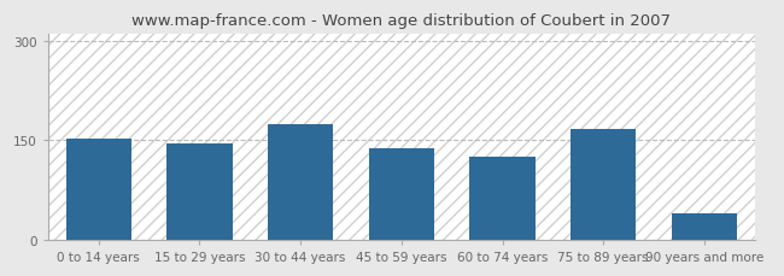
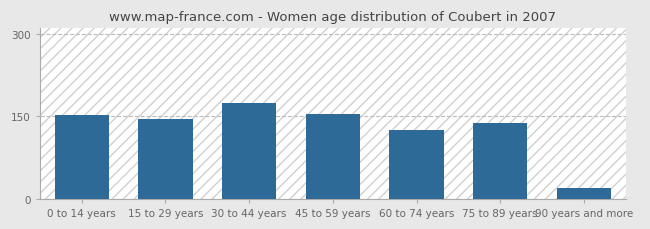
45 to 59 years: 138 -> 155
75 to 89 years: 168 -> 138
90 years and more: 40 -> 20
